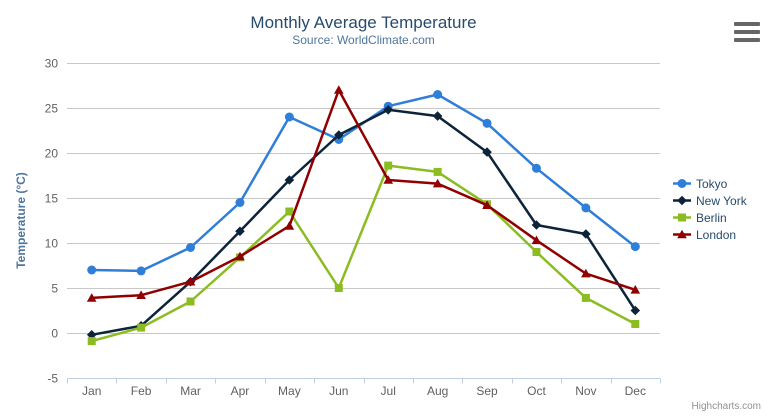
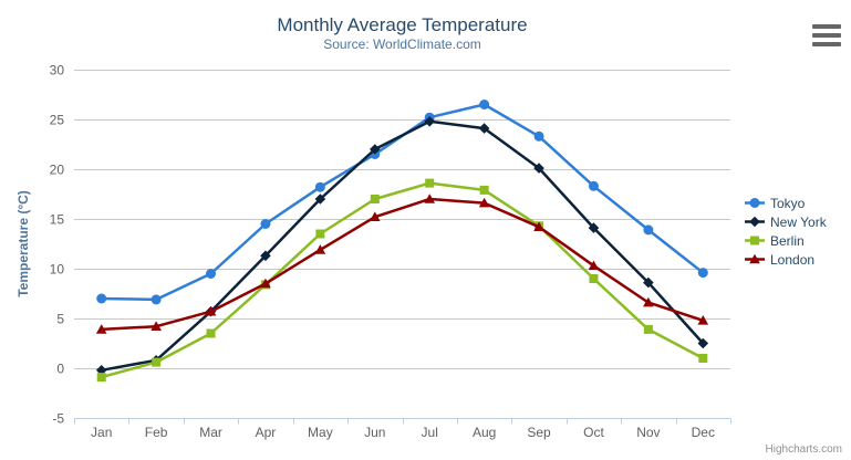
Tokyo/May: 24 -> 18
Berlin/Jun: 5 -> 17
London/Jun: 27 -> 15
New York/Oct: 12 -> 14
New York/Nov: 11 -> 9
